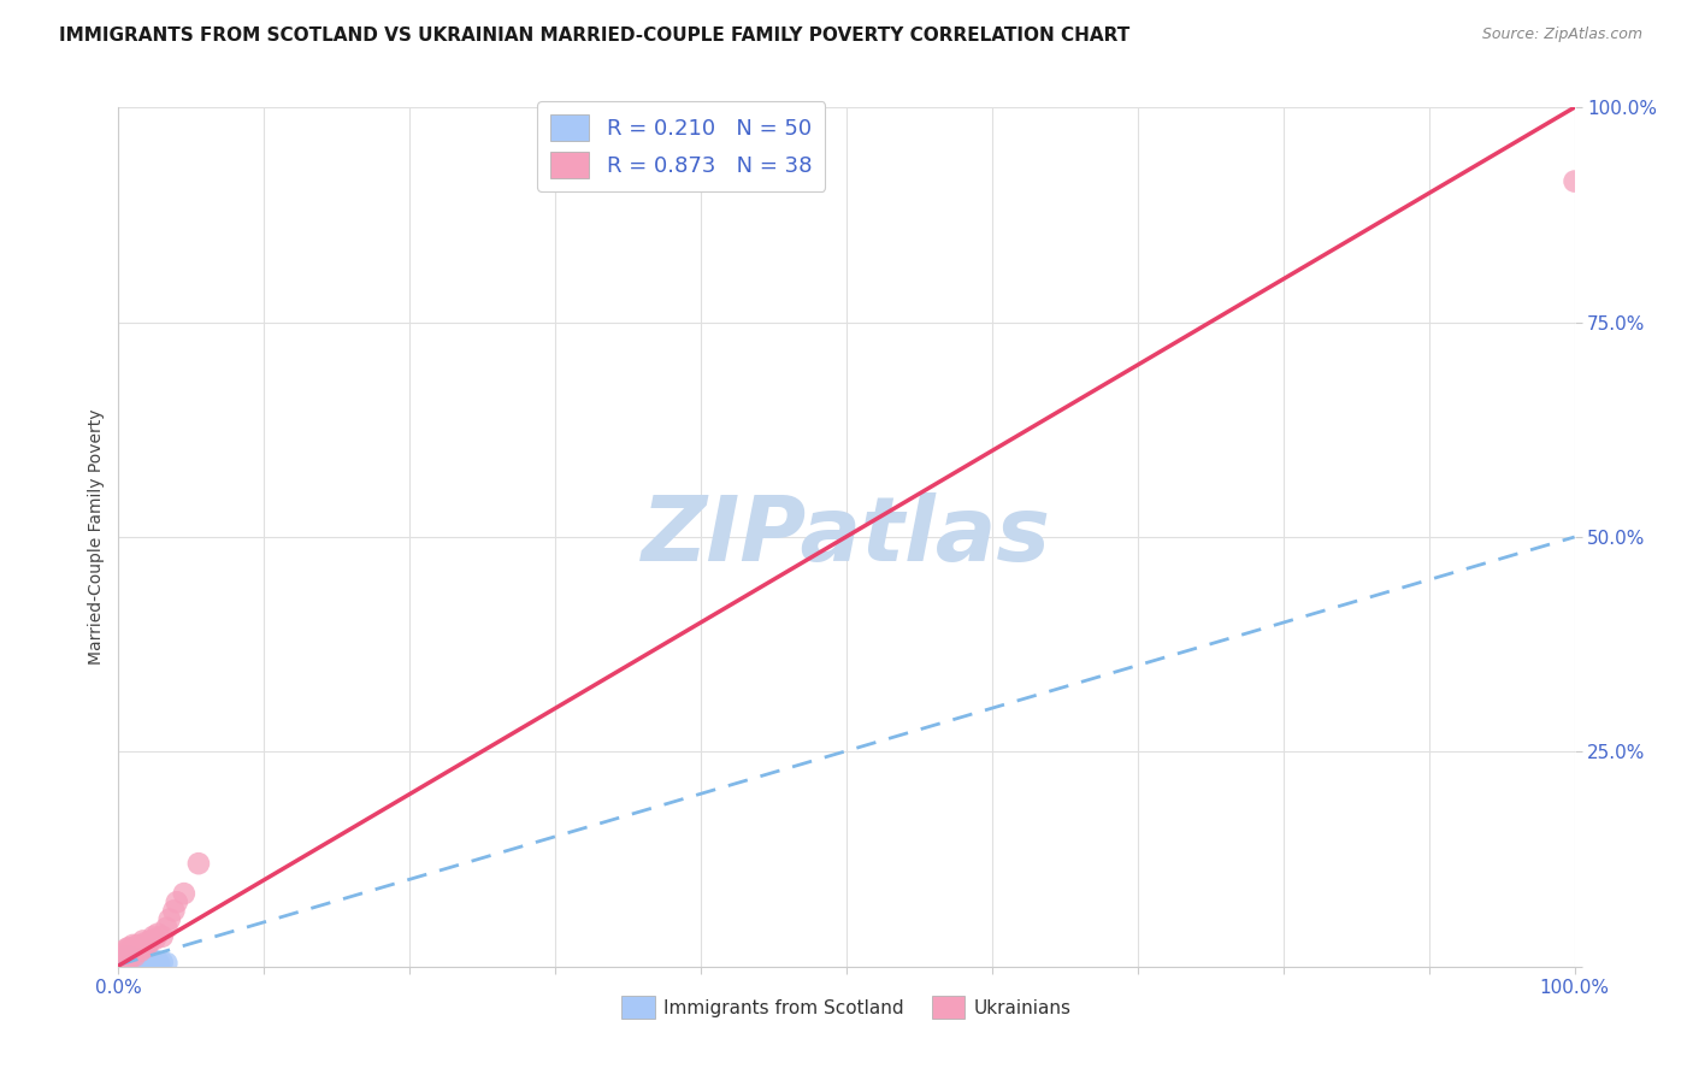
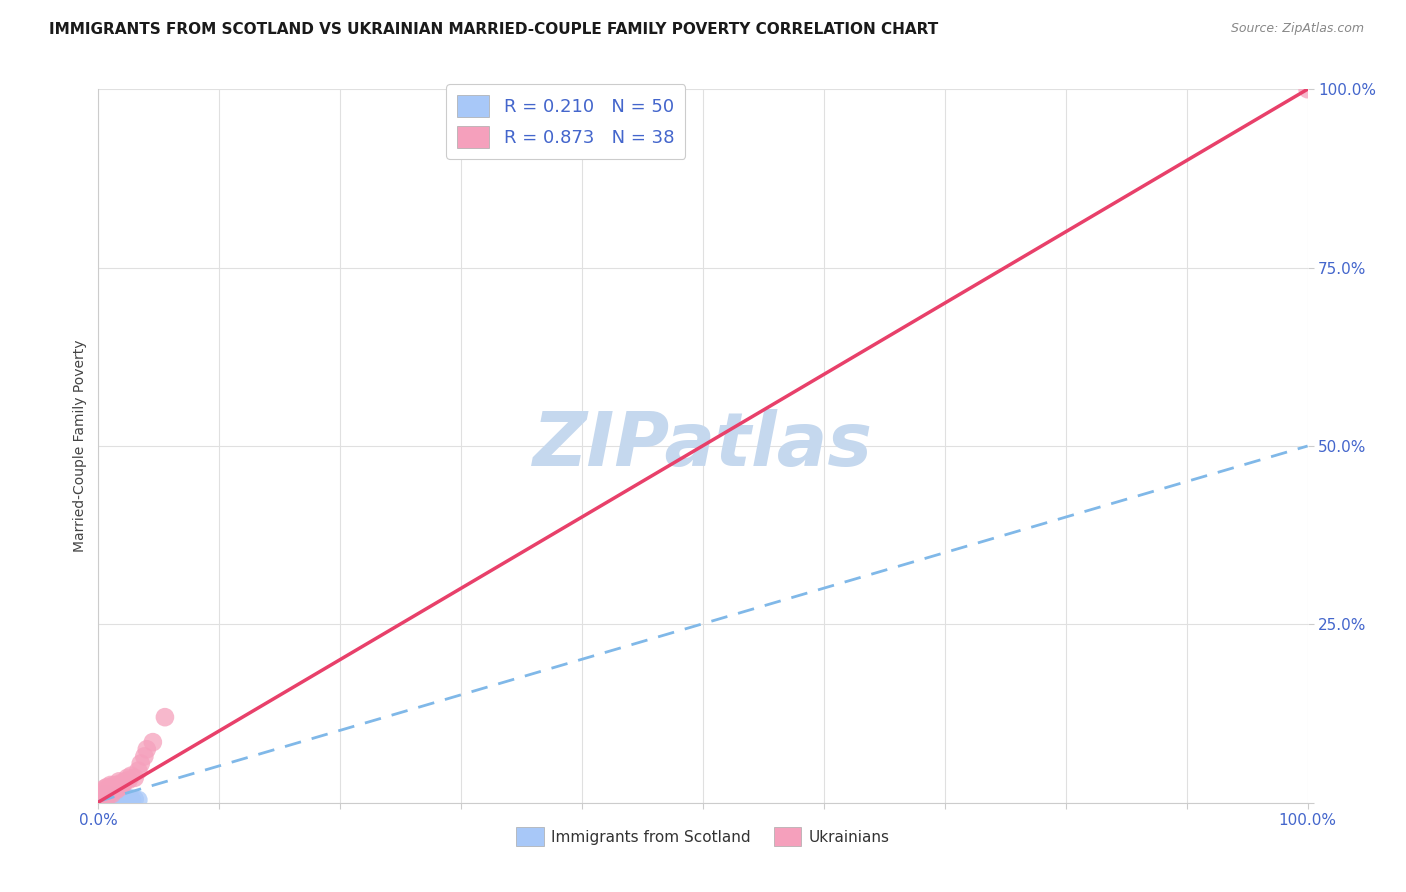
Ukrainians/100.0%: 91.4% -> 100.0%
